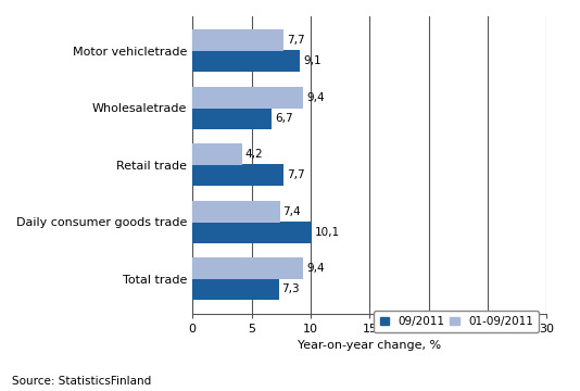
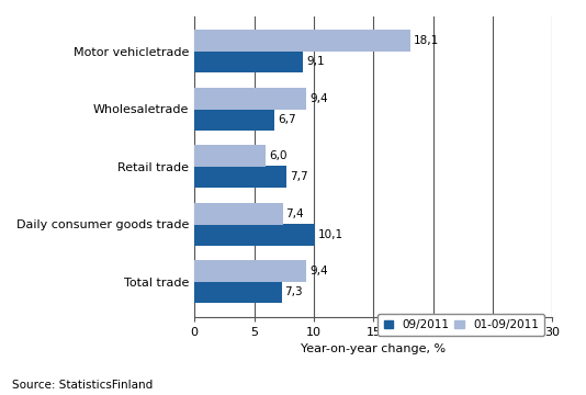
01-09/2011/Motor vehicletrade: 7,7 -> 18,1
01-09/2011/Retail trade: 4,2 -> 6,0
